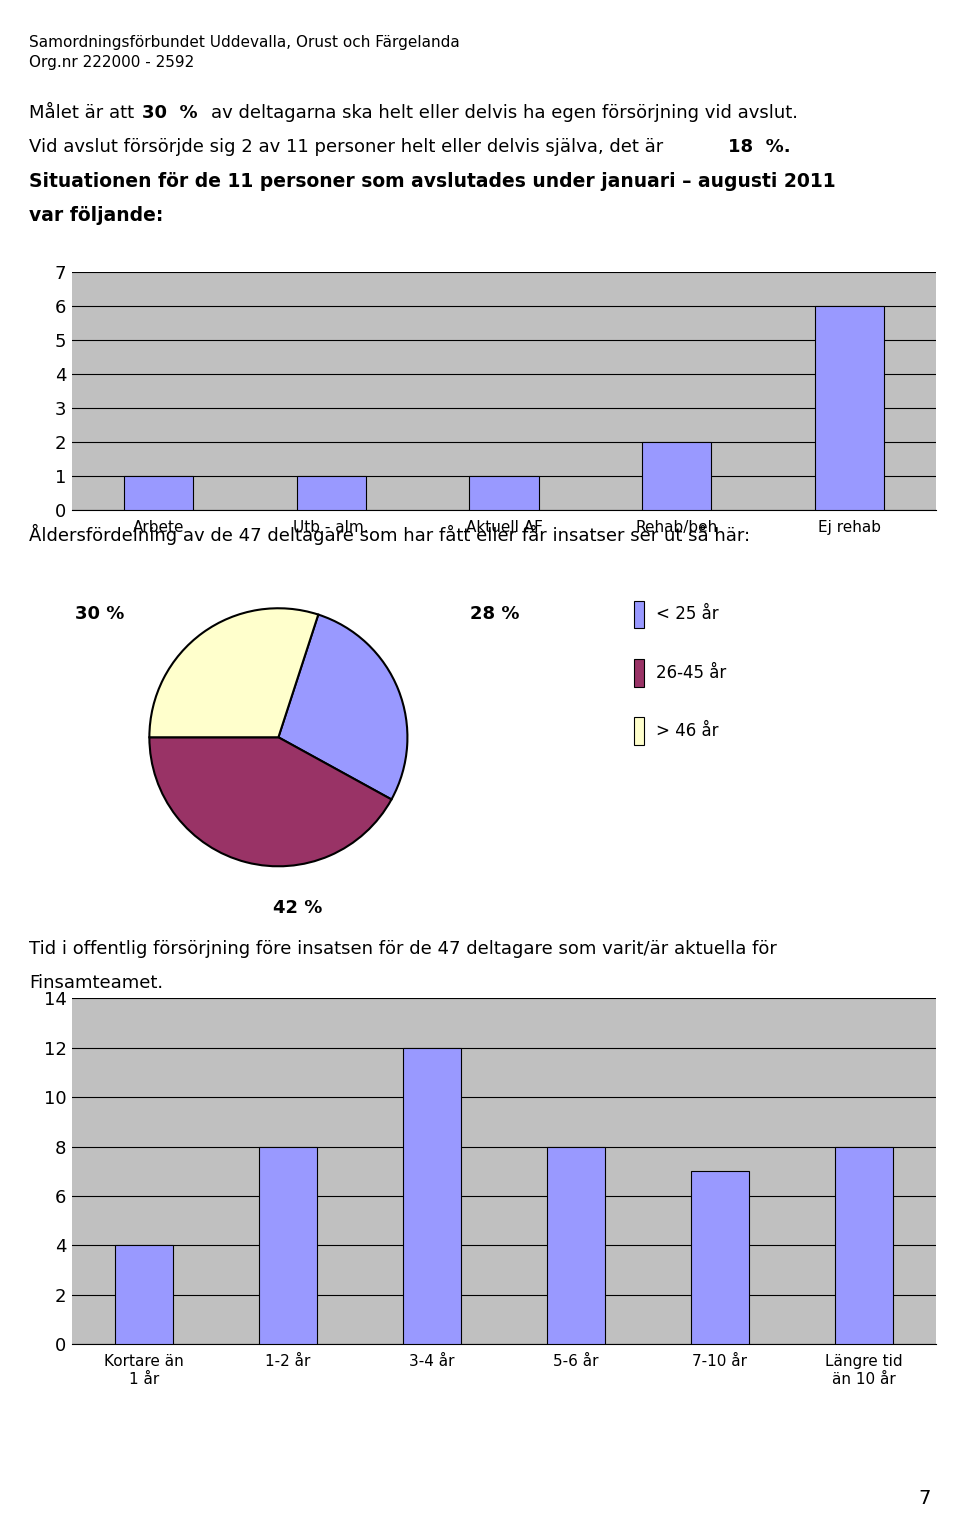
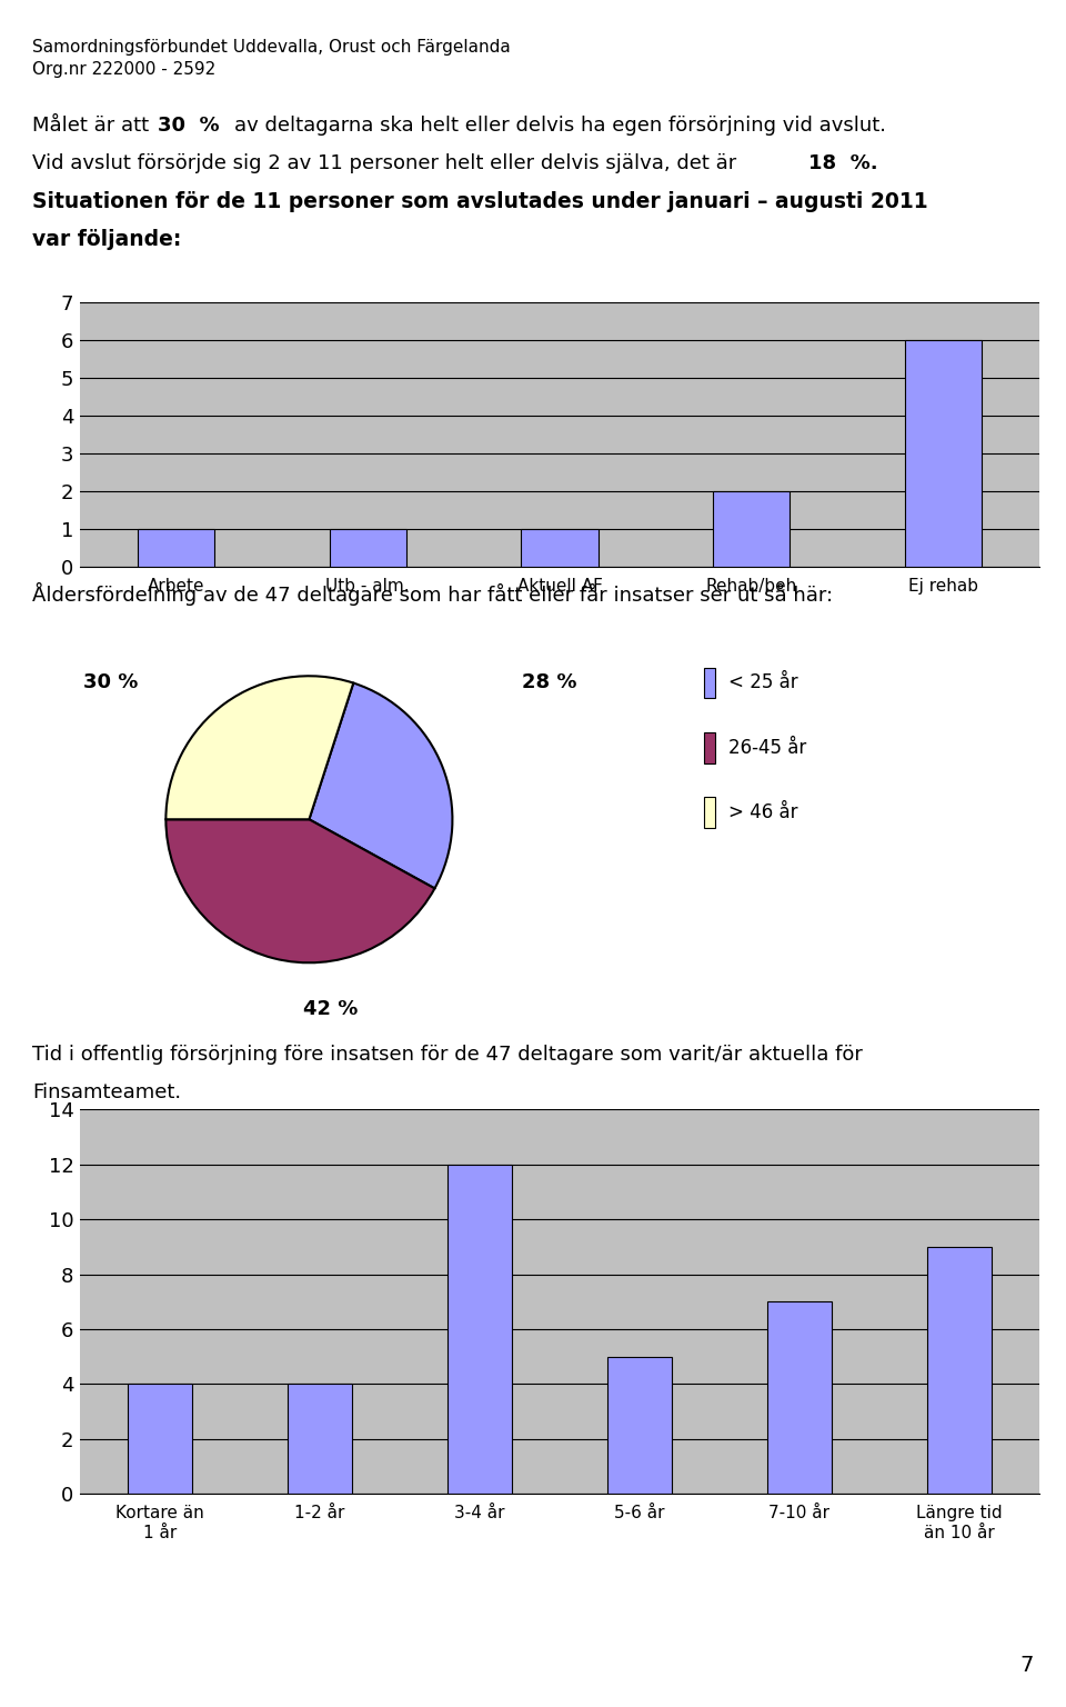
1-2 år: 8 -> 4
5-6 år: 8 -> 5
Längre tid än 10 år: 8 -> 9
